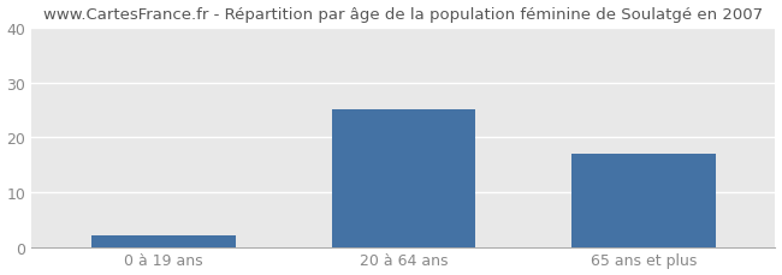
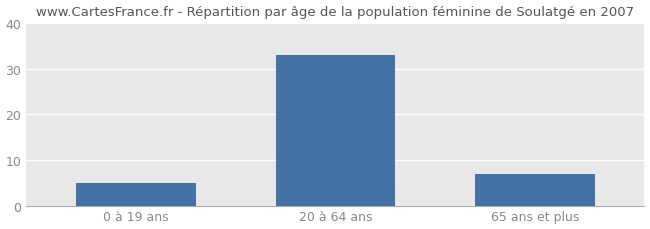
0 à 19 ans: 2 -> 5
20 à 64 ans: 25 -> 33
65 ans et plus: 17 -> 7
